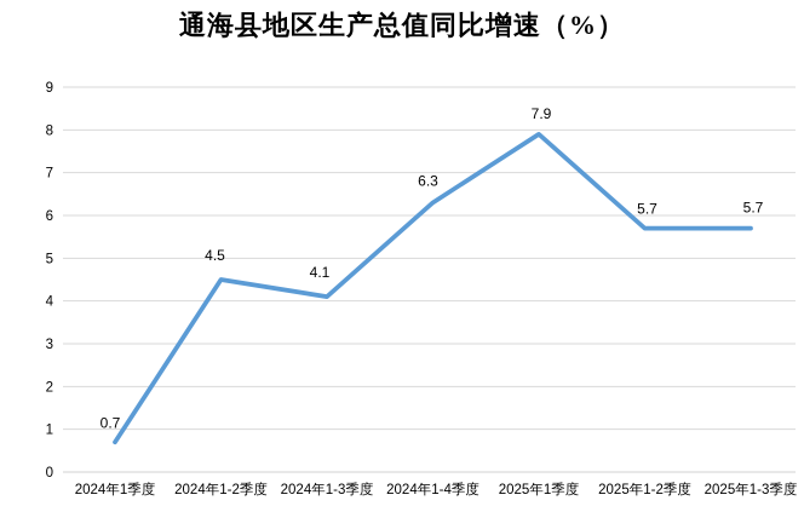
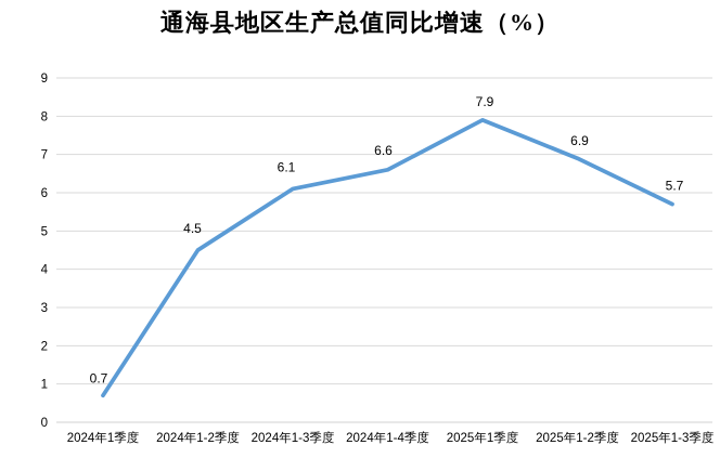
2024年1-3季度: 4.1 -> 6.1
2024年1-4季度: 6.3 -> 6.6
2025年1-2季度: 5.7 -> 6.9
